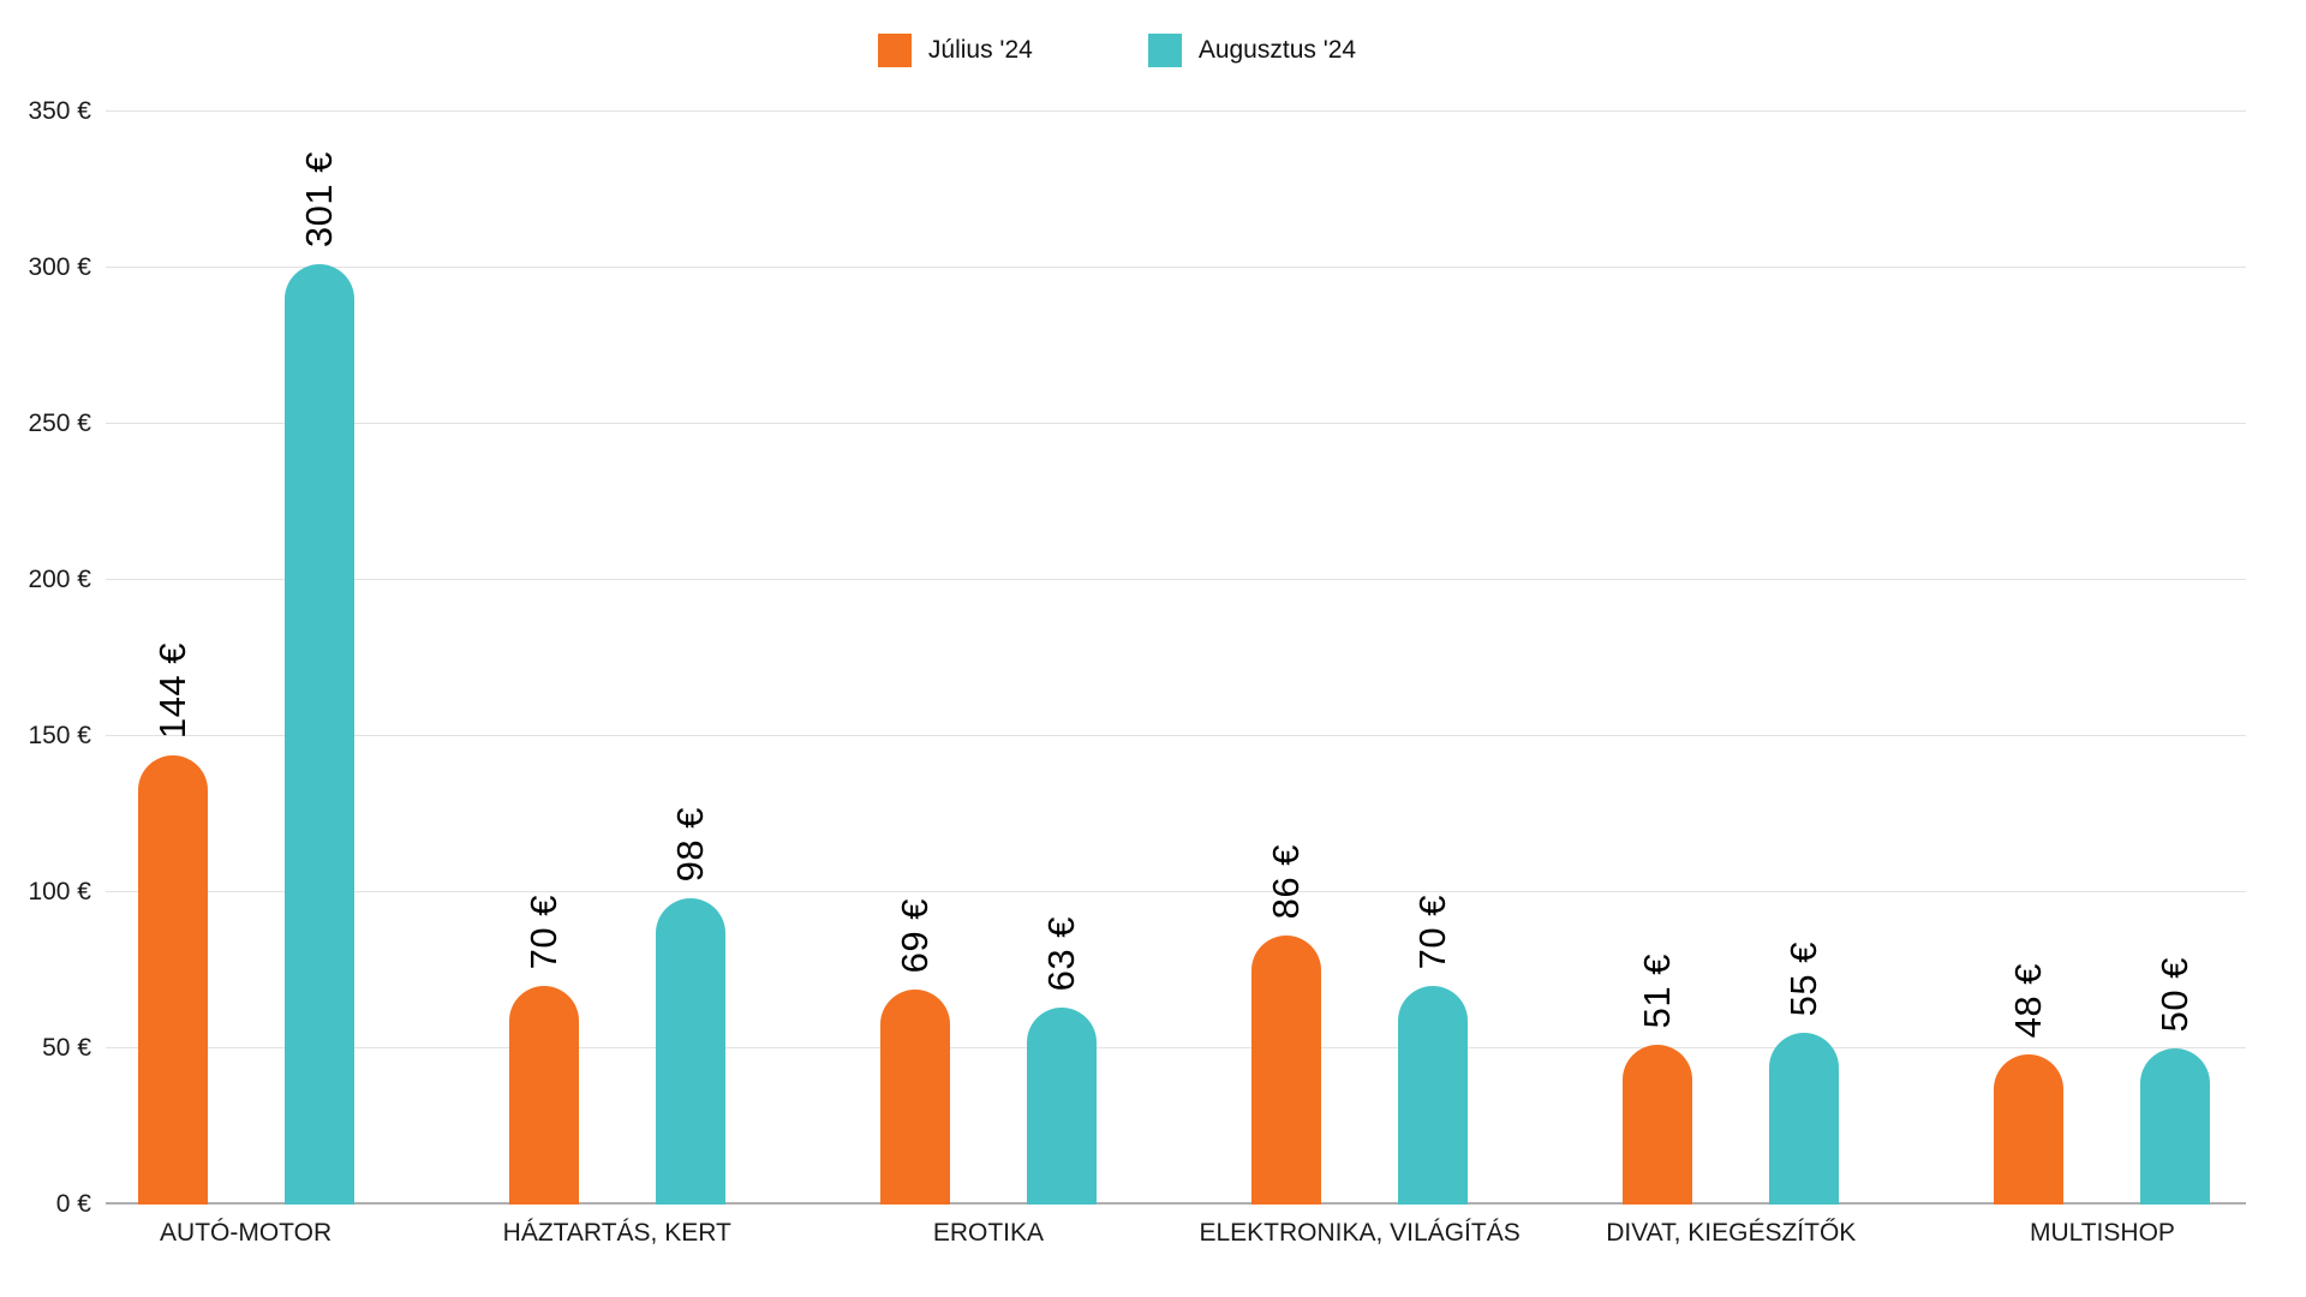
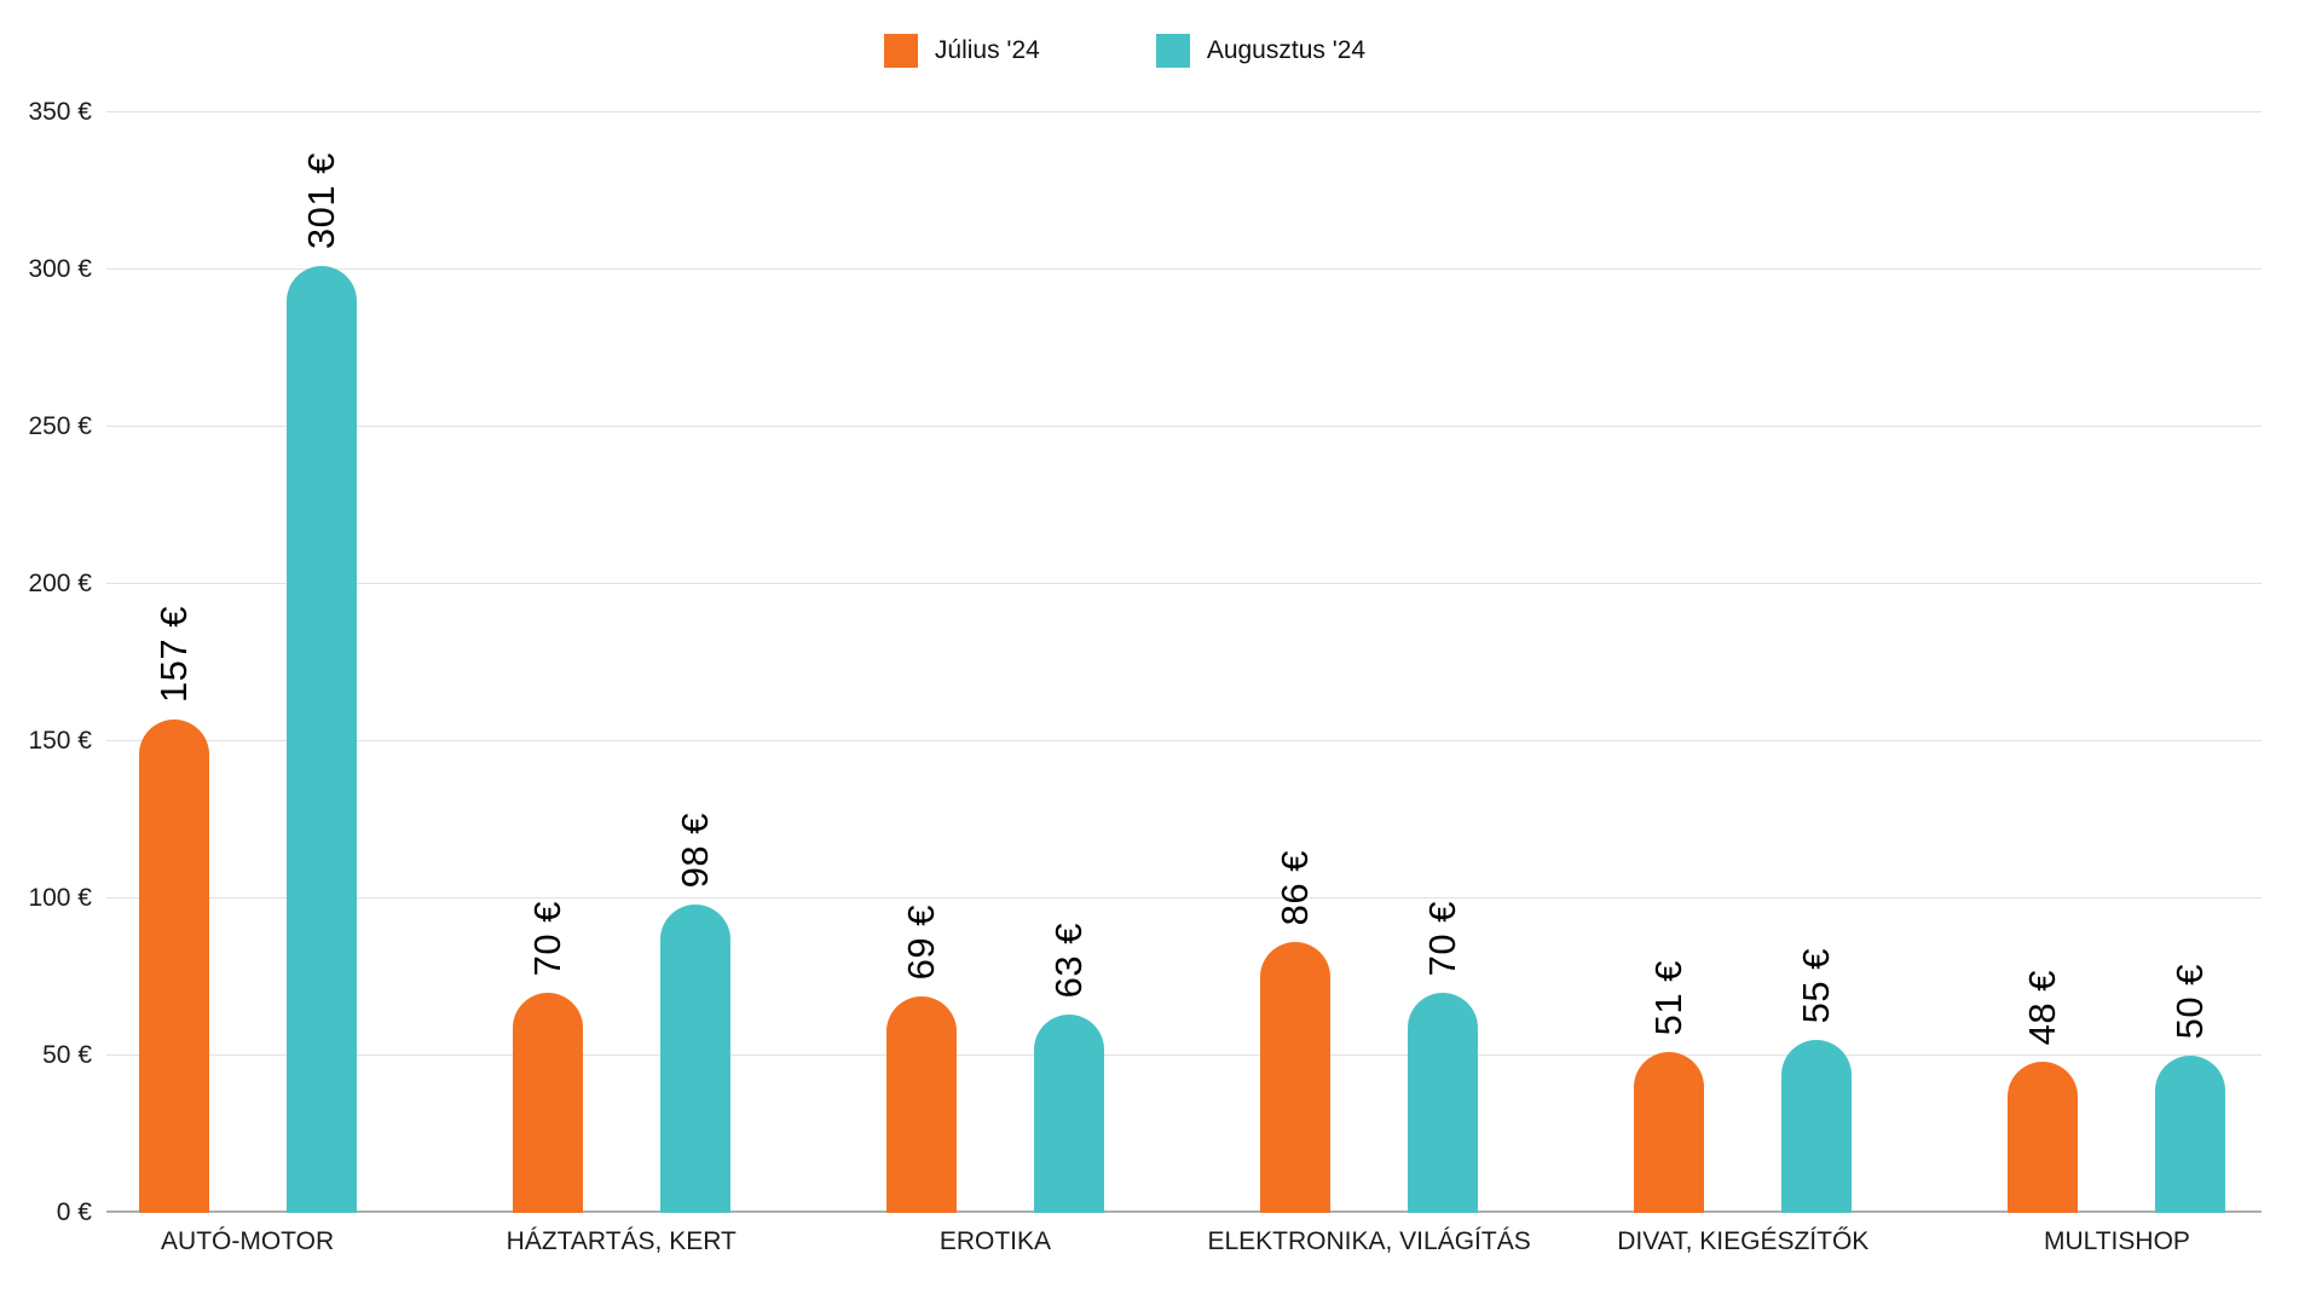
Július '24/AUTÓ-MOTOR: 144 -> 157
